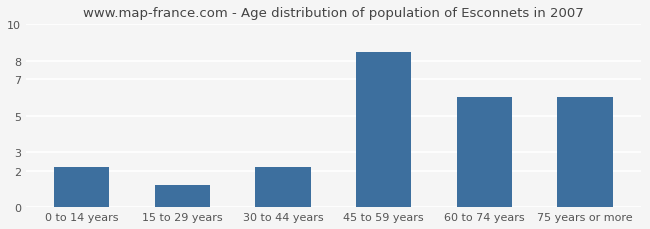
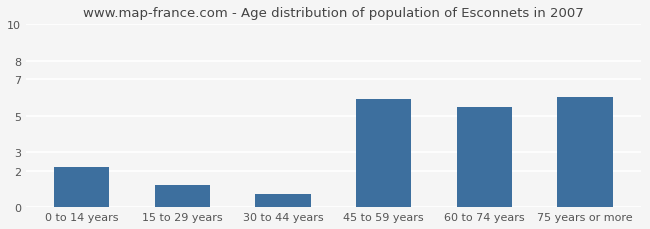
30 to 44 years: 2.2 -> 0.7
45 to 59 years: 8.5 -> 5.9
60 to 74 years: 6.0 -> 5.5
